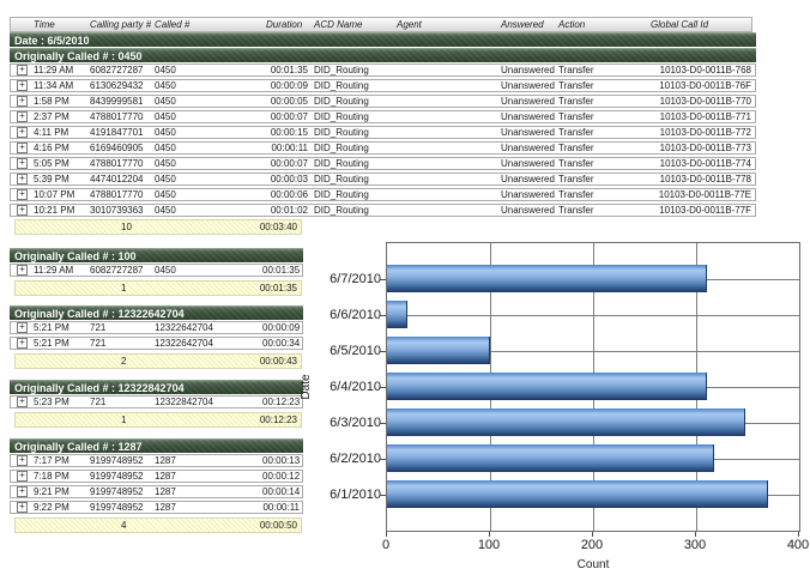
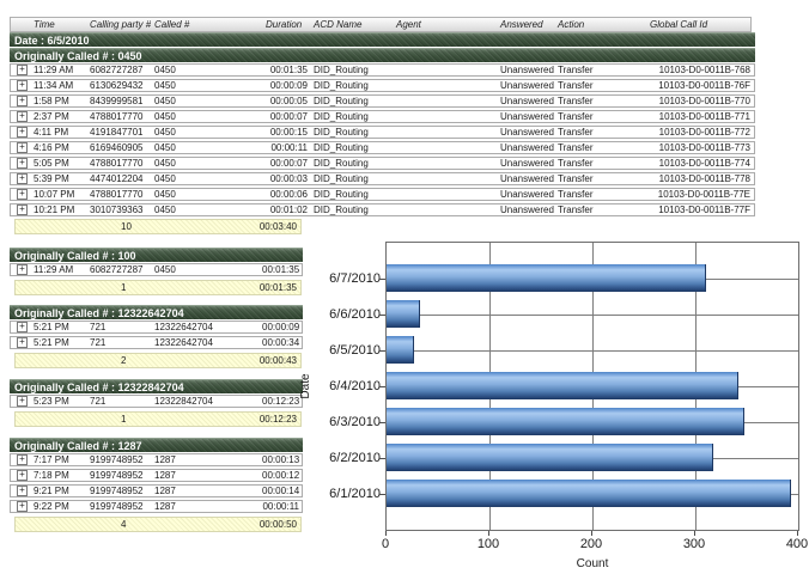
6/6/2010: 20 -> 30
6/5/2010: 100 -> 30
6/4/2010: 310 -> 340
6/1/2010: 370 -> 390
